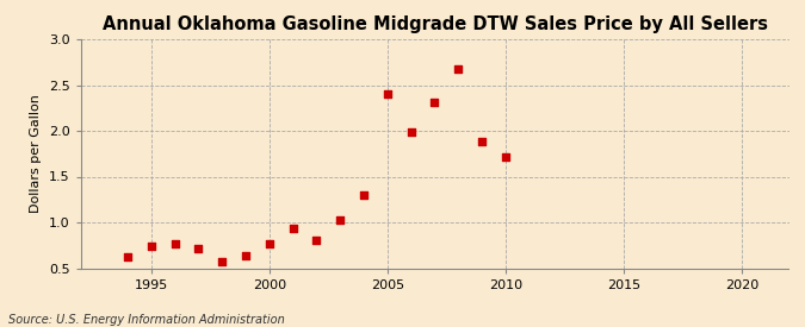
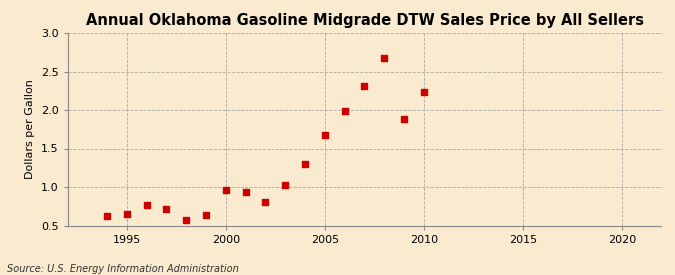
1995: 0.74 -> 0.65
2000: 0.76 -> 0.96
2005: 2.40 -> 1.68
2010: 1.72 -> 2.24
